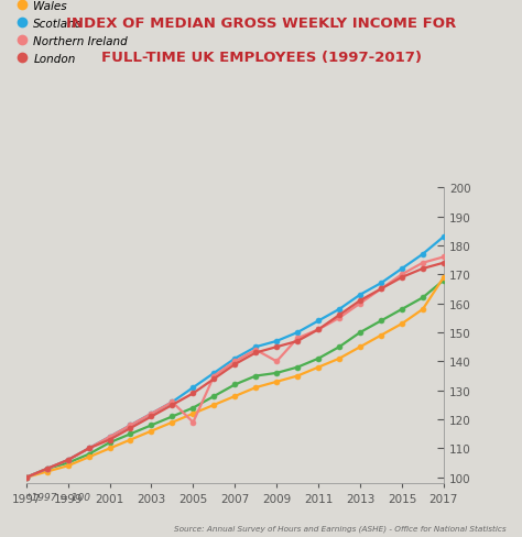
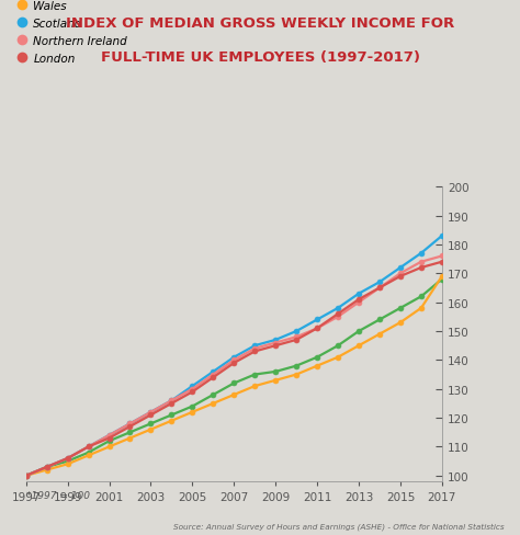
Northern Ireland/2005: 119 -> 130
Northern Ireland/2009: 140 -> 146
